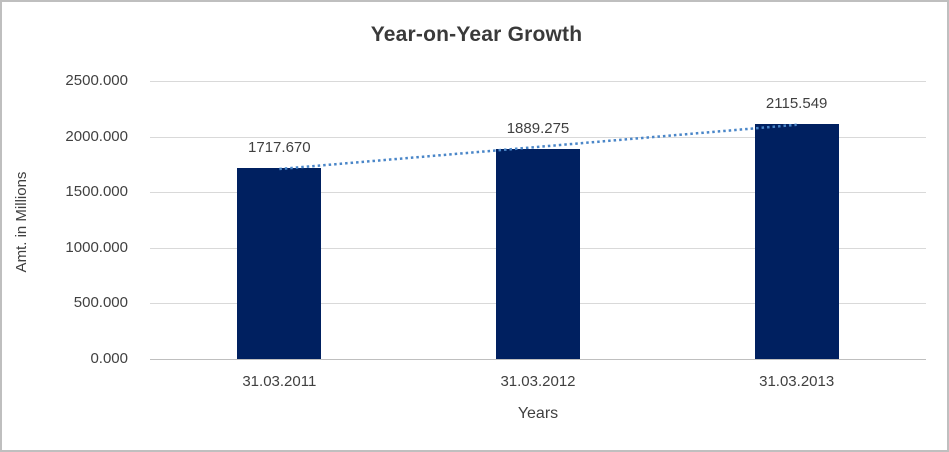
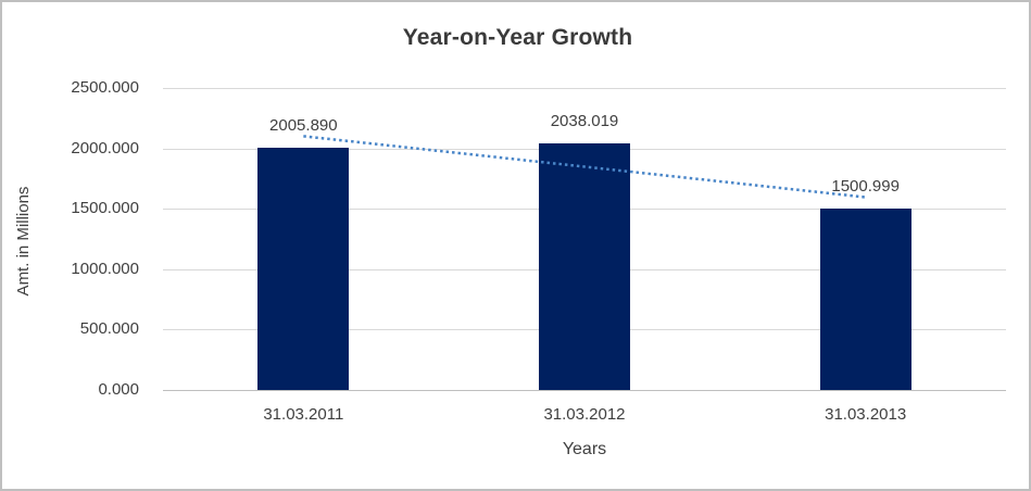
31.03.2011: 1717.670 -> 2005.890
31.03.2012: 1889.275 -> 2038.019
31.03.2013: 2115.549 -> 1500.999
